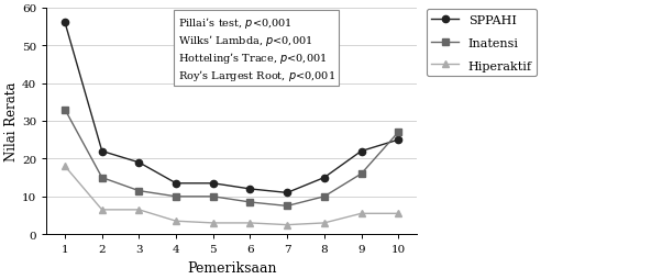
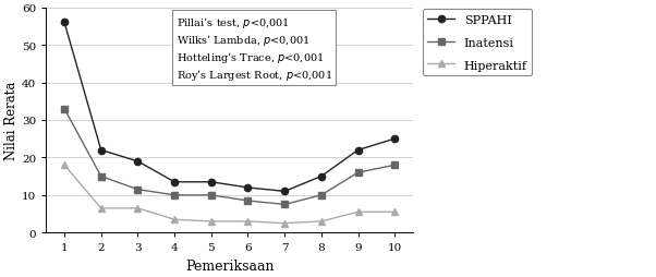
Inatensi/10: 27.0 -> 18.0
